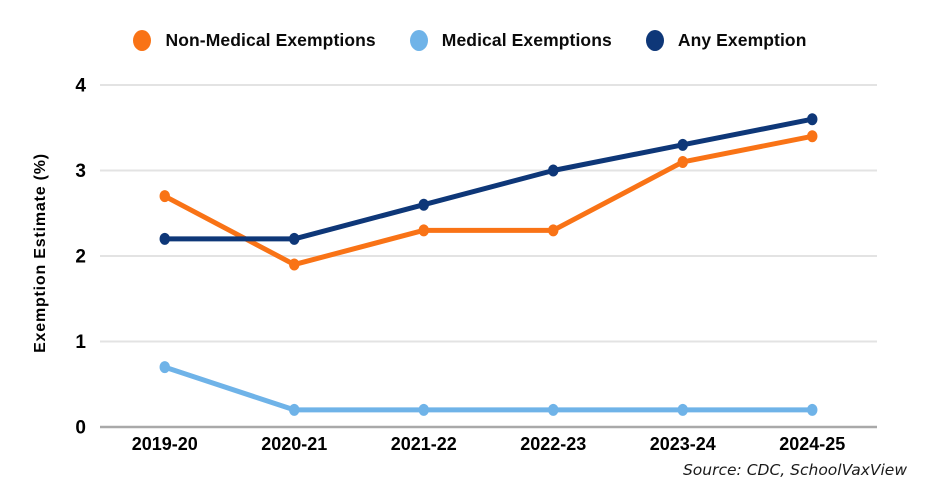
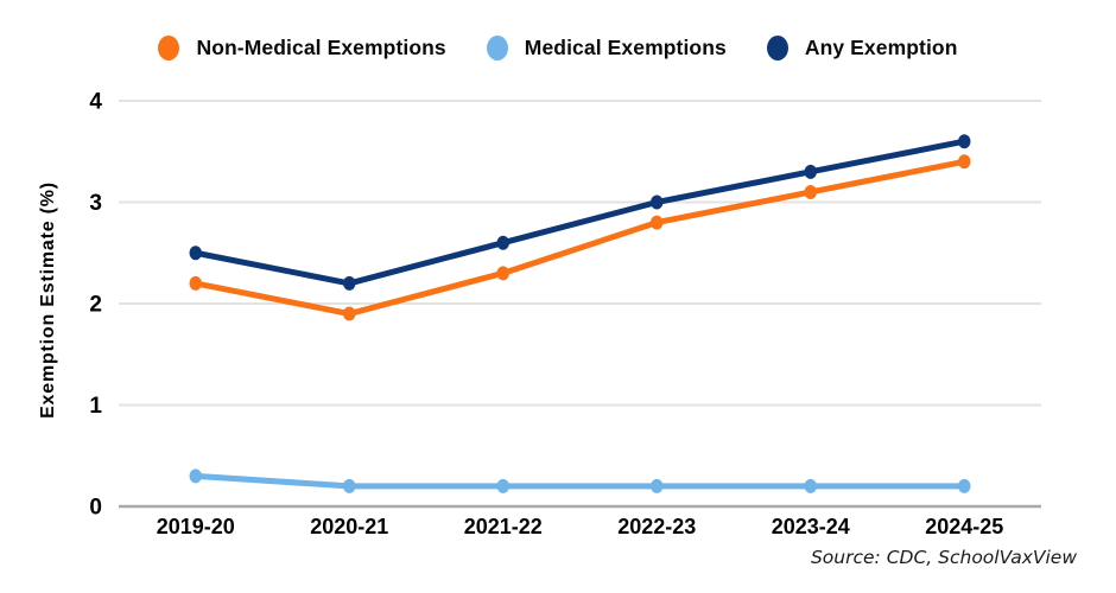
Non-Medical Exemptions/2019-20: 2.7 -> 2.2
Medical Exemptions/2019-20: 0.7 -> 0.3
Any Exemption/2019-20: 2.2 -> 2.5
Non-Medical Exemptions/2022-23: 2.3 -> 2.8
